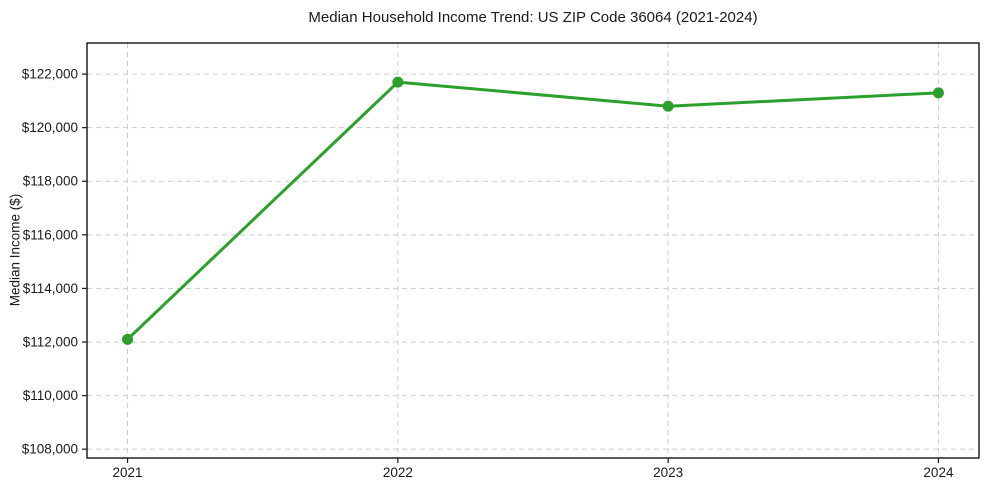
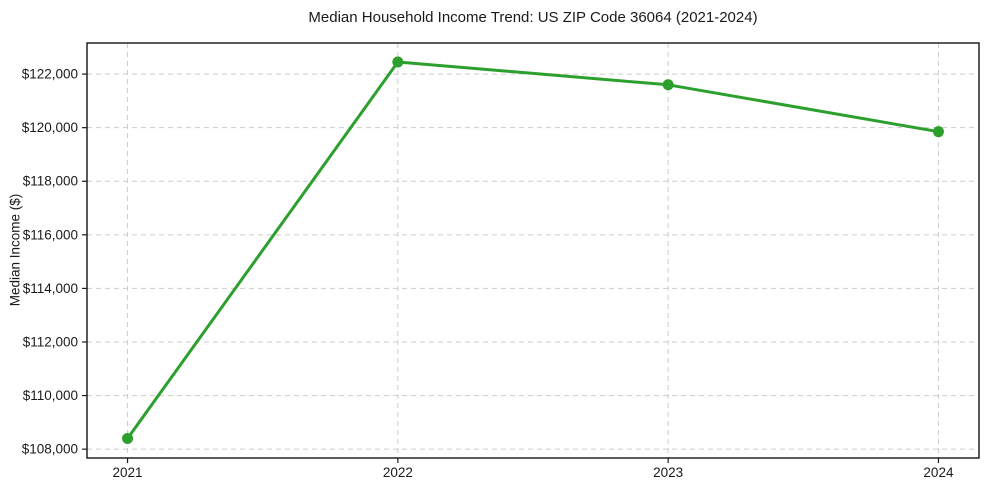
2021: $112100 -> $108400
2022: $121700 -> $122400
2023: $120800 -> $121600
2024: $121300 -> $119800
